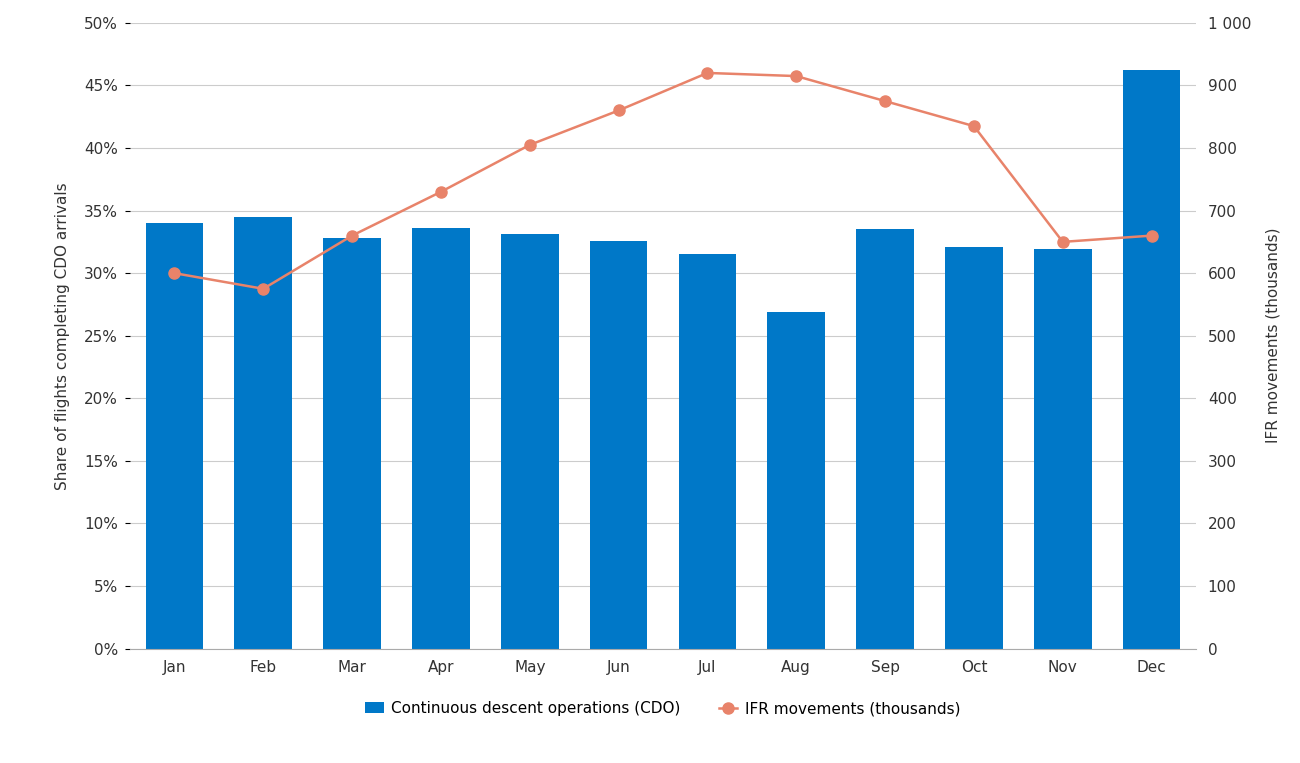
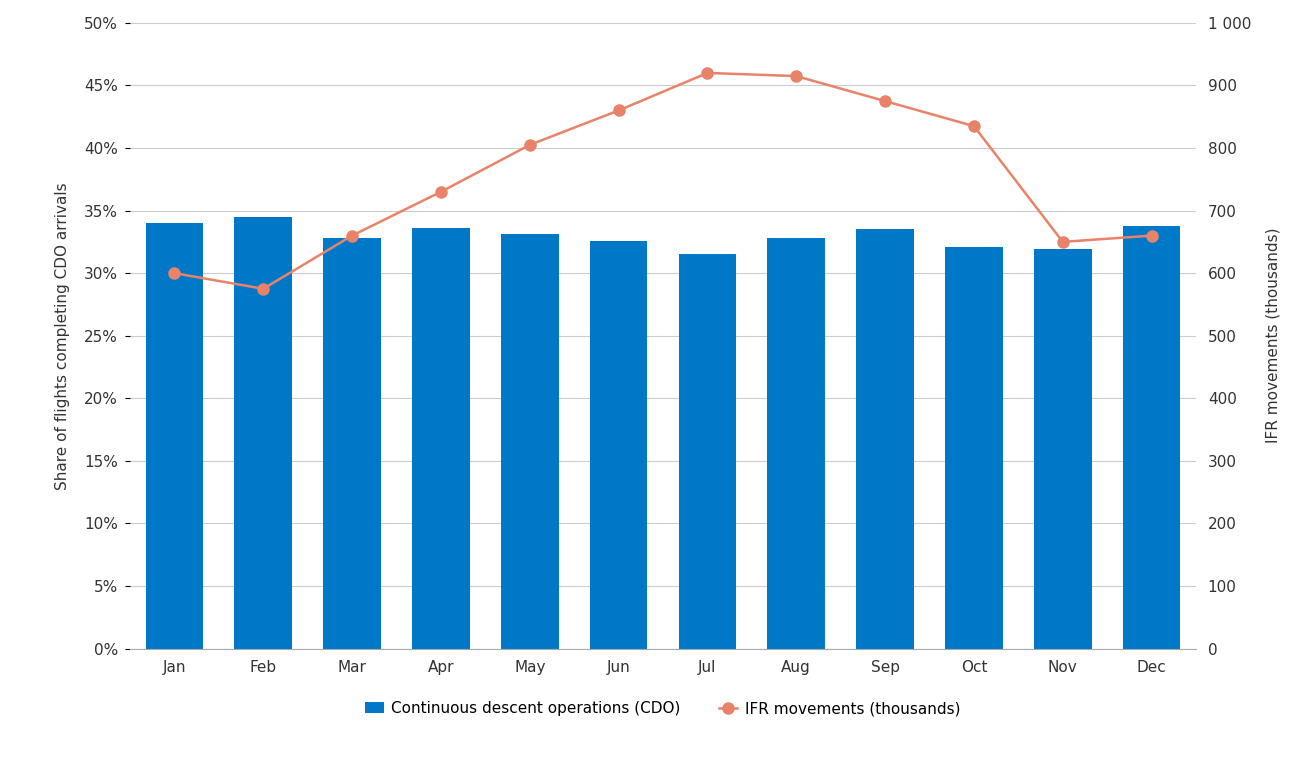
Continuous descent operations (CDO)/Aug: 26.9% -> 32.8%
Continuous descent operations (CDO)/Dec: 46.2% -> 33.8%
